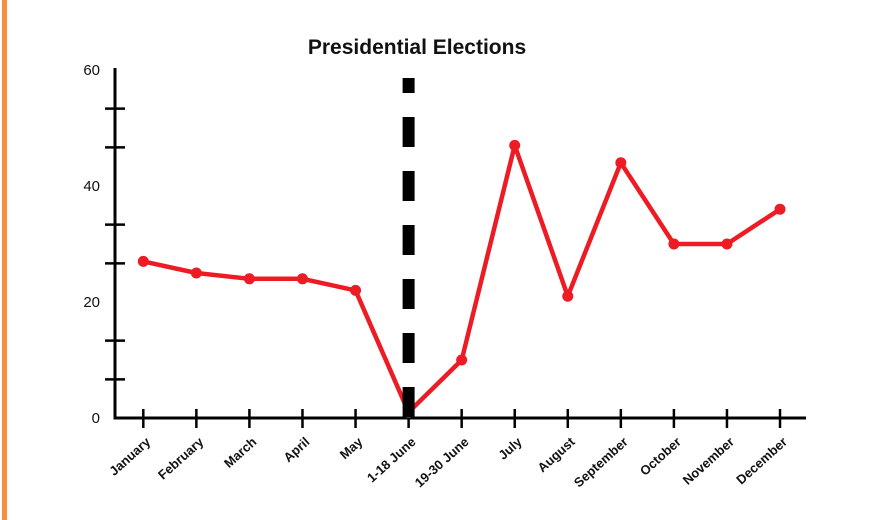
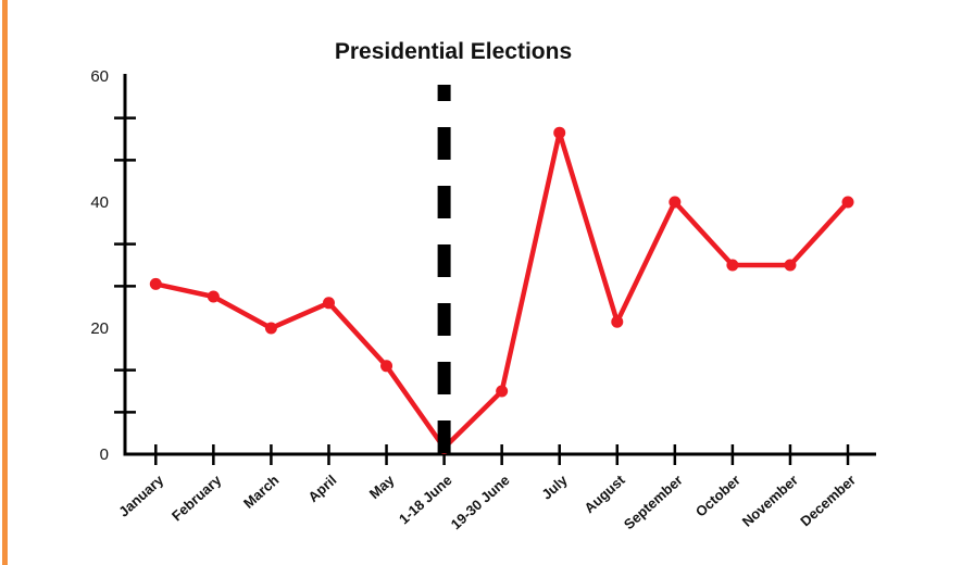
March: 24 -> 20
May: 22 -> 14
July: 47 -> 51
September: 44 -> 40
December: 36 -> 40
